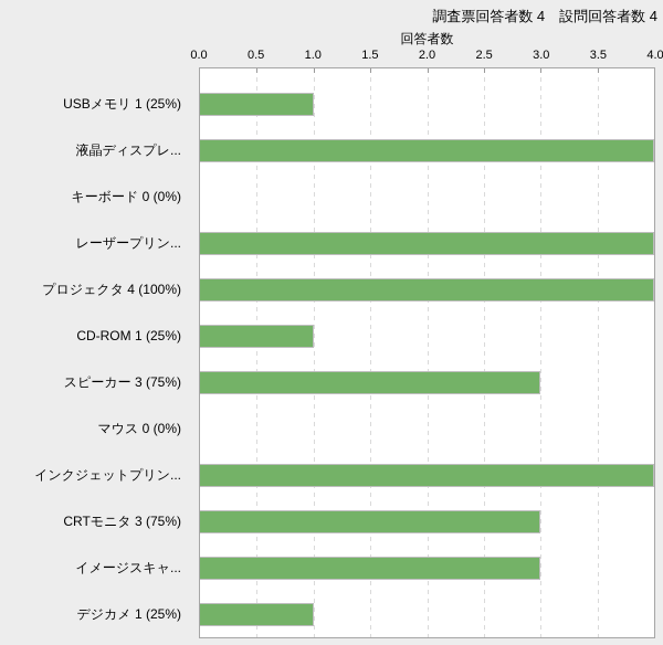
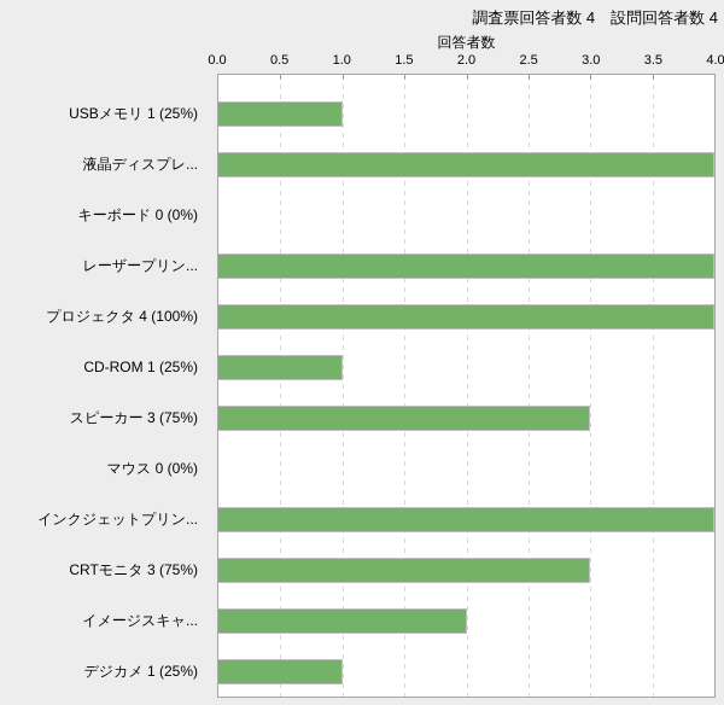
イメージスキャ...: 3 -> 2
